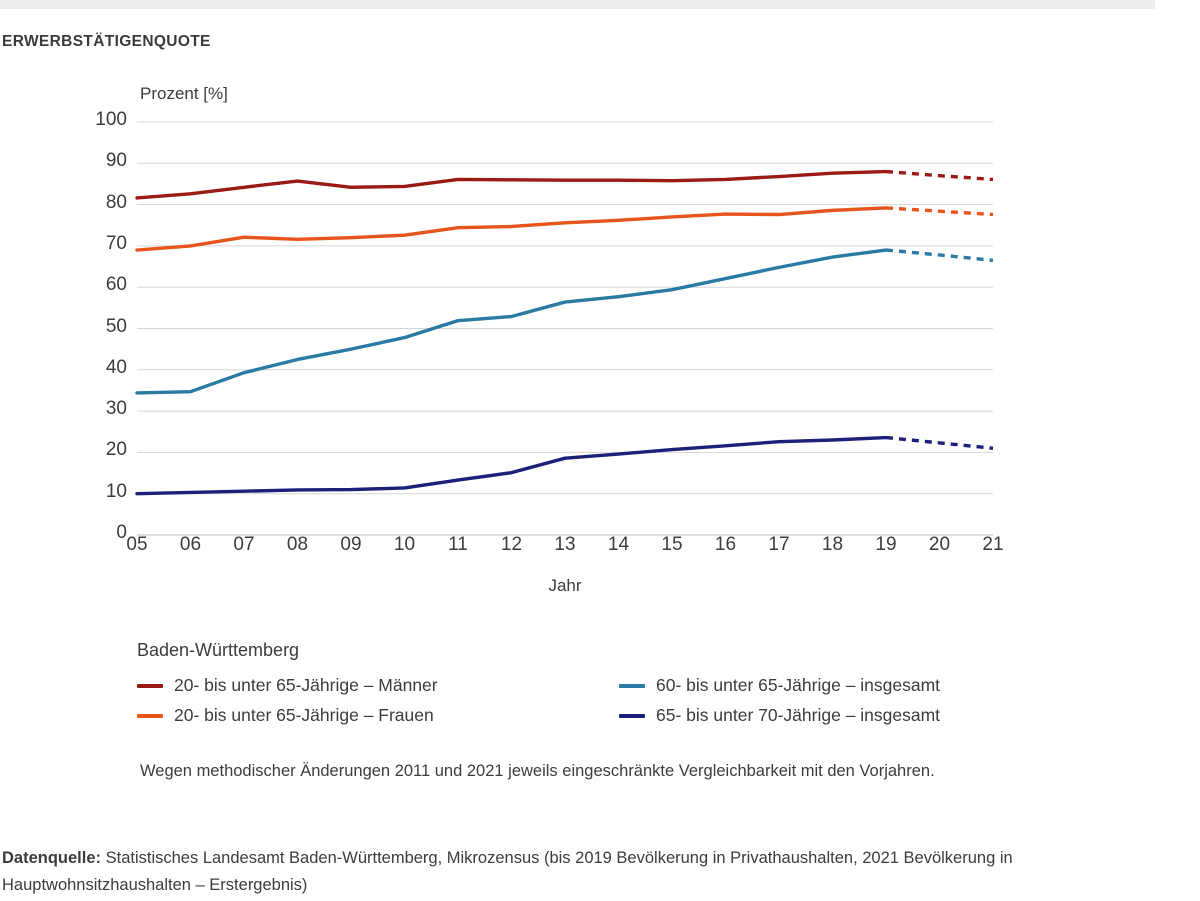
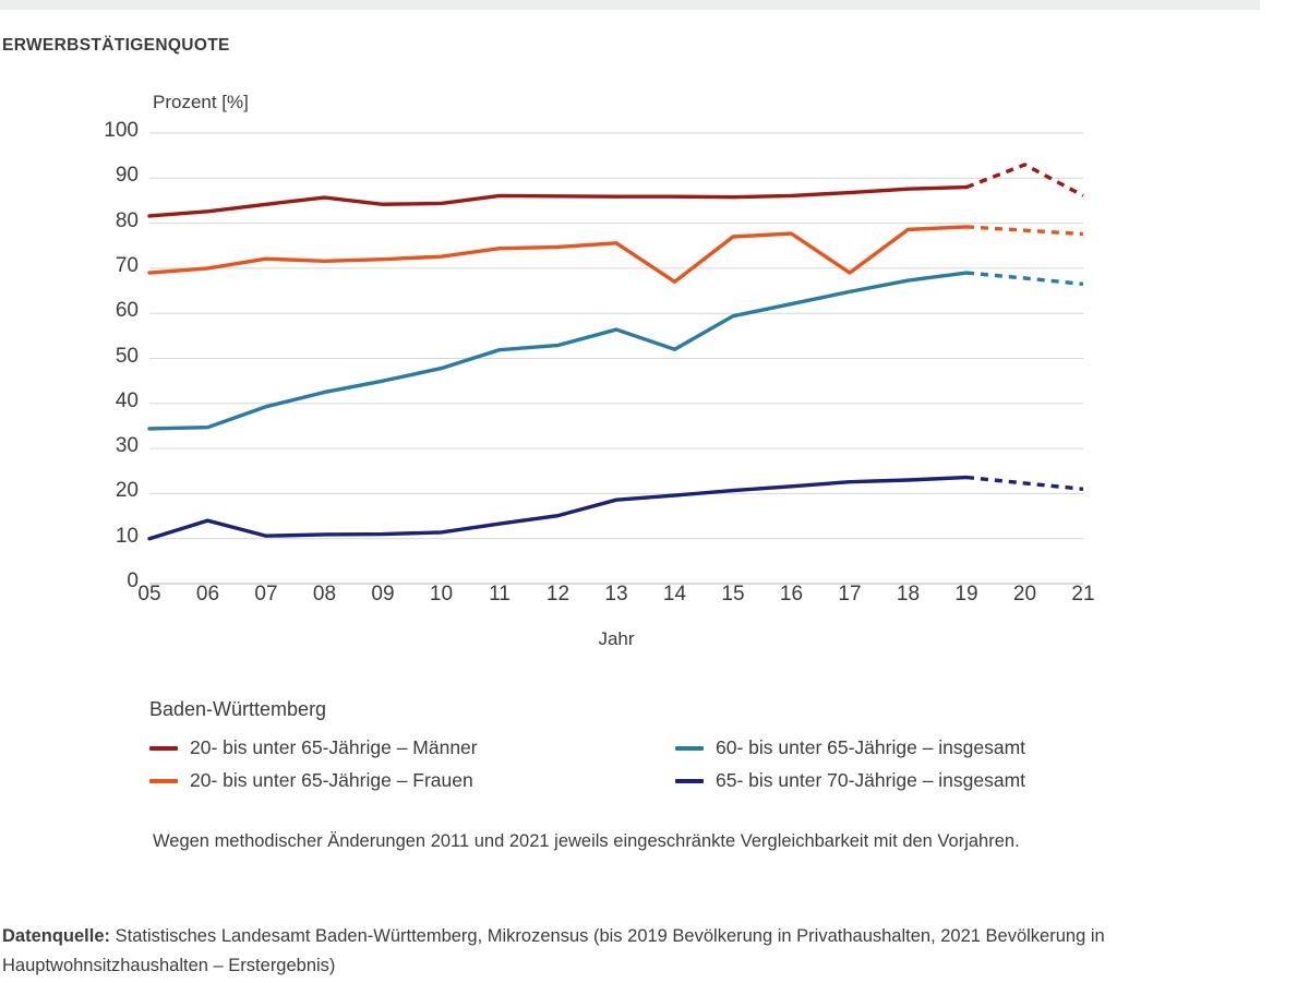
65- bis unter 70-Jährige – insgesamt/06: 10 -> 14
20- bis unter 65-Jährige – Frauen/14: 76 -> 67
60- bis unter 65-Jährige – insgesamt/14: 58 -> 52
20- bis unter 65-Jährige – Frauen/17: 78 -> 69
20- bis unter 65-Jährige – Männer/20: 87 -> 93
